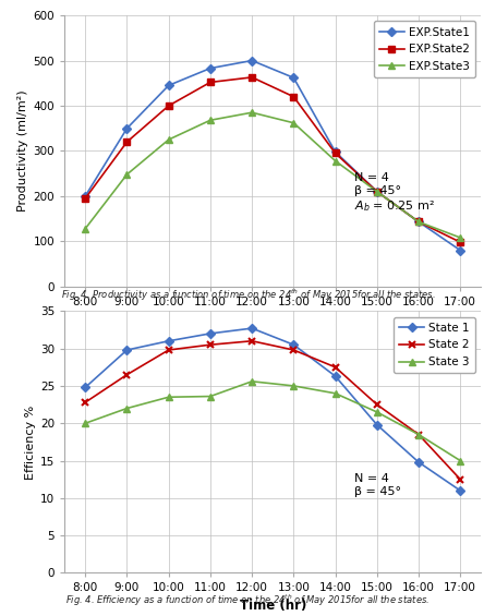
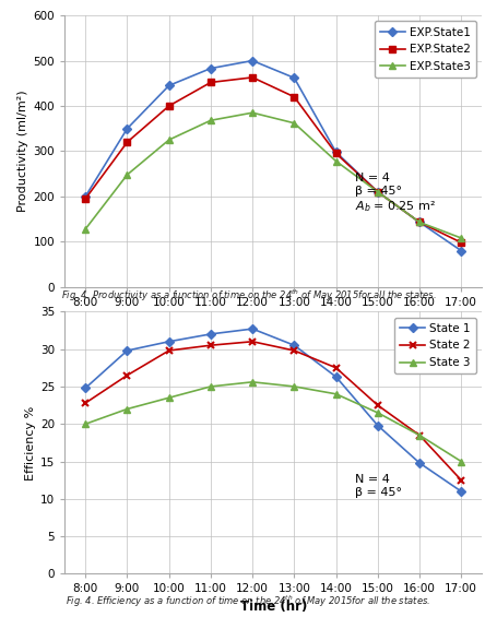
State 3/11:00: 23.6 -> 25.0
